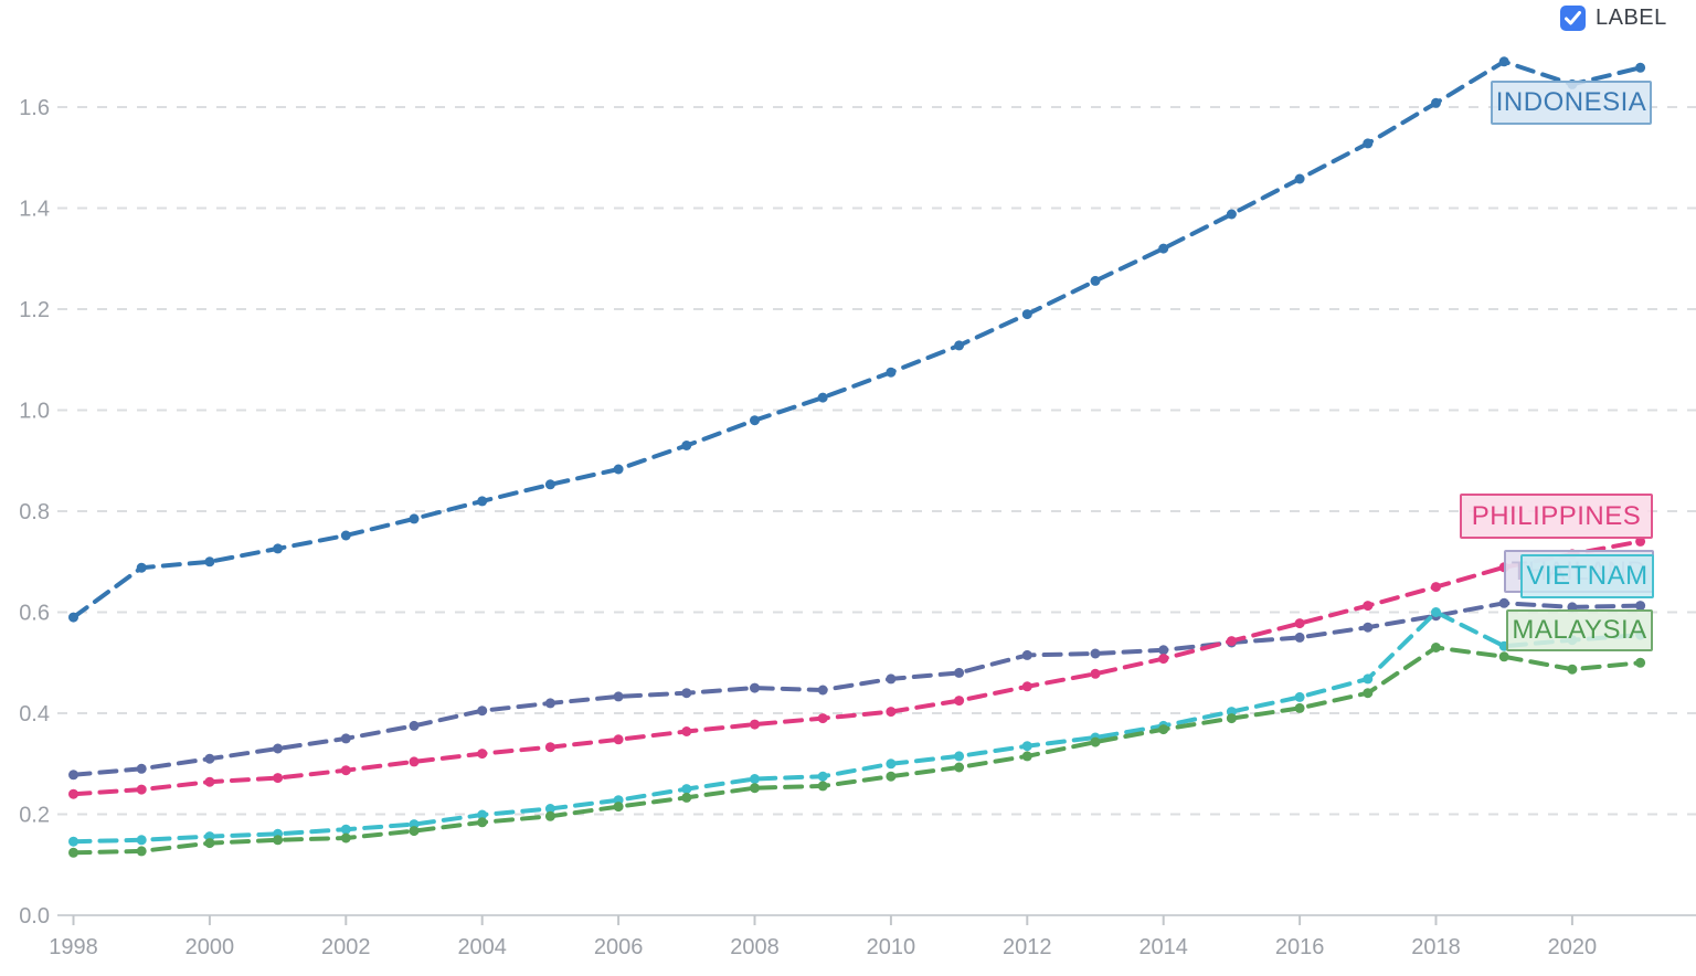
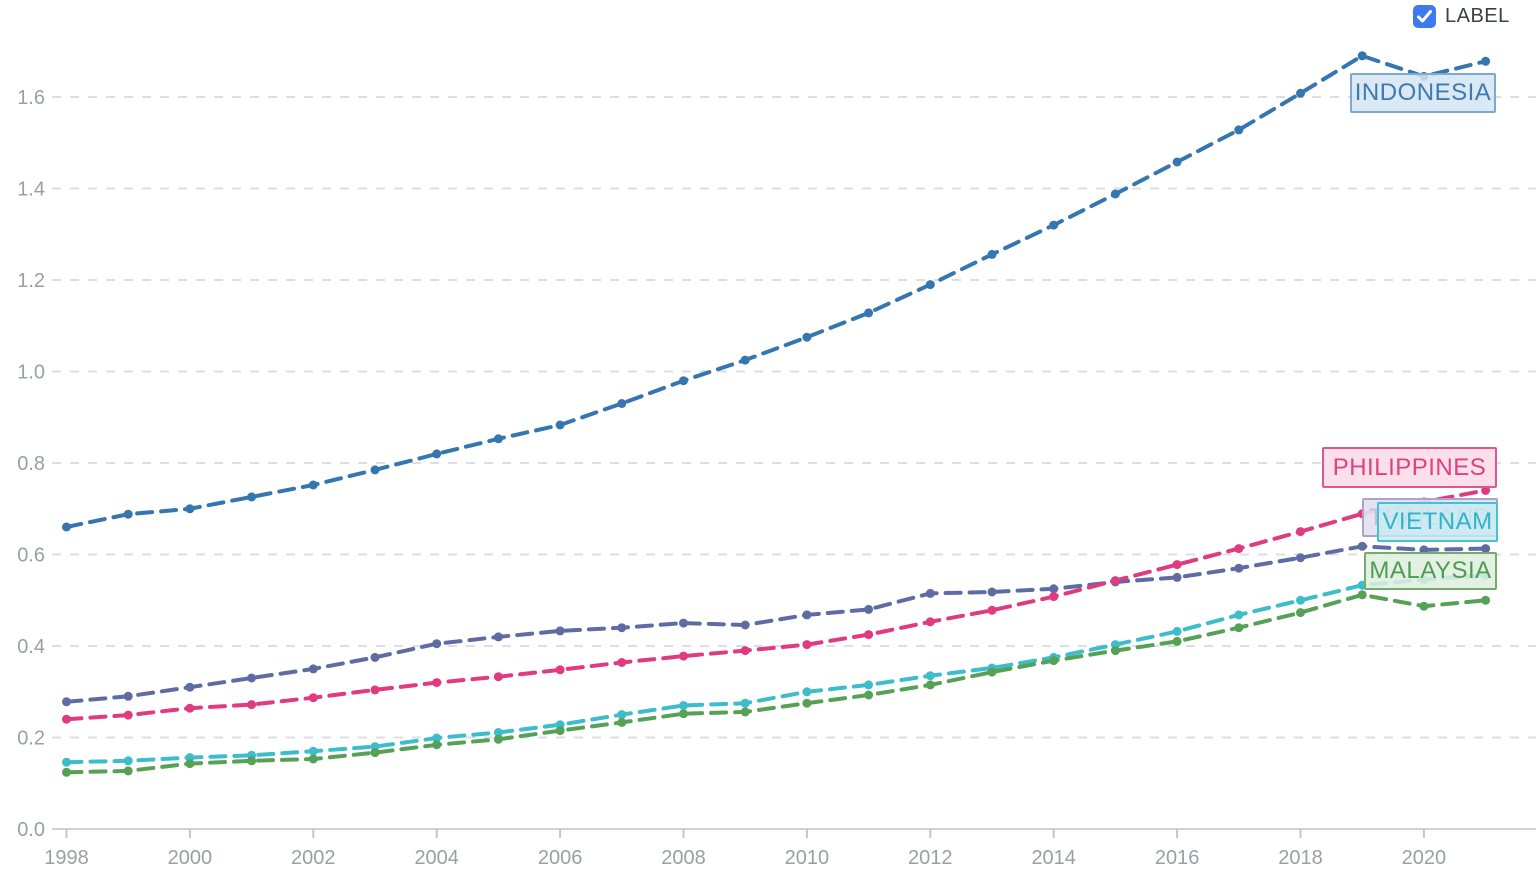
INDONESIA/1998: 0.59 -> 0.66
VIETNAM/2018: 0.60 -> 0.50
MALAYSIA/2018: 0.53 -> 0.47
